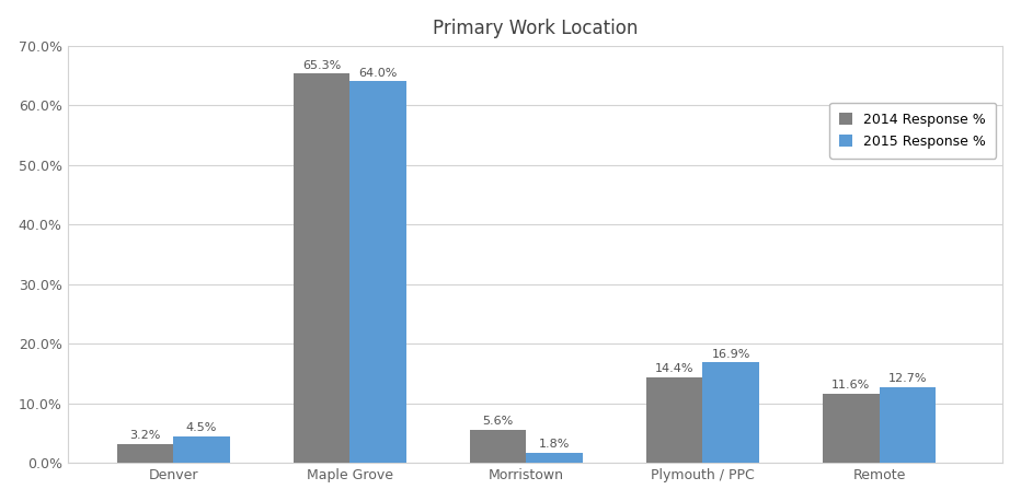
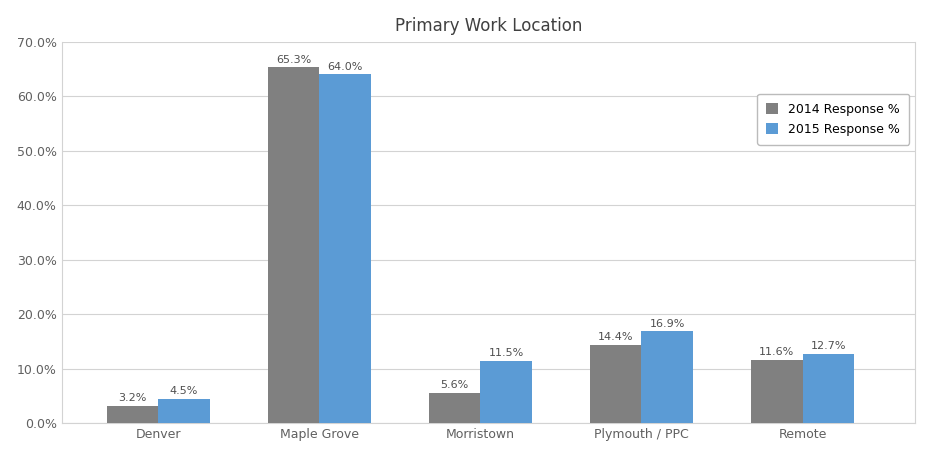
2015 Response %/Morristown: 1.8% -> 11.5%
